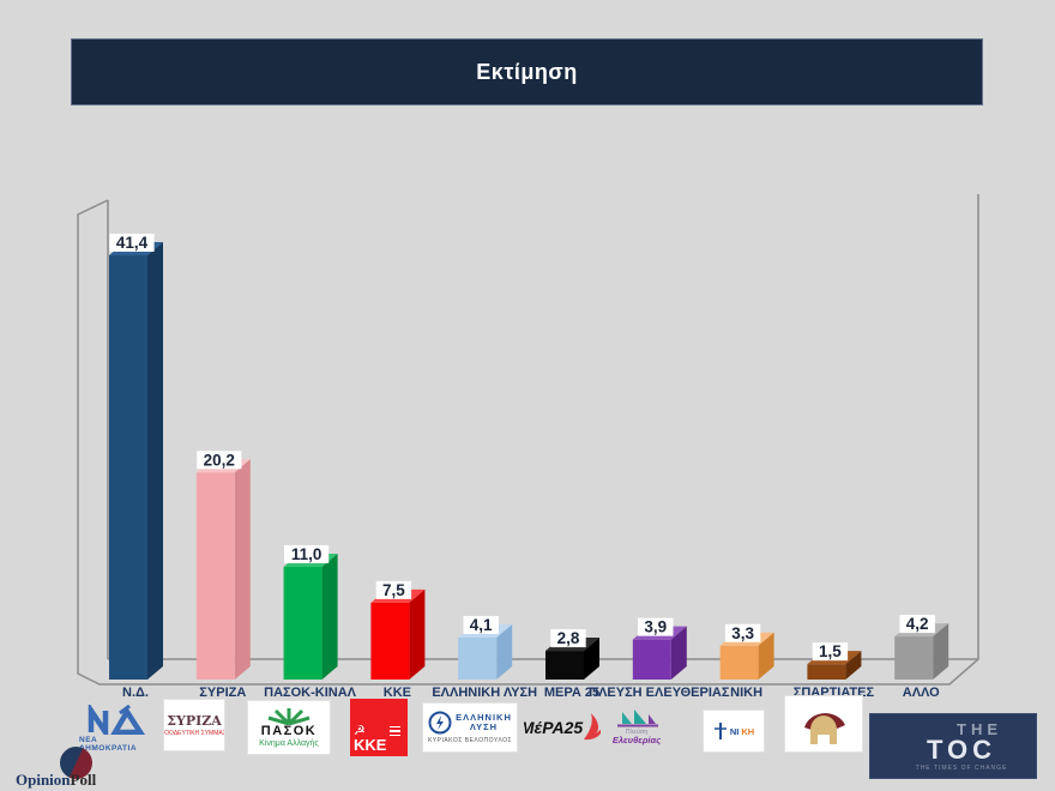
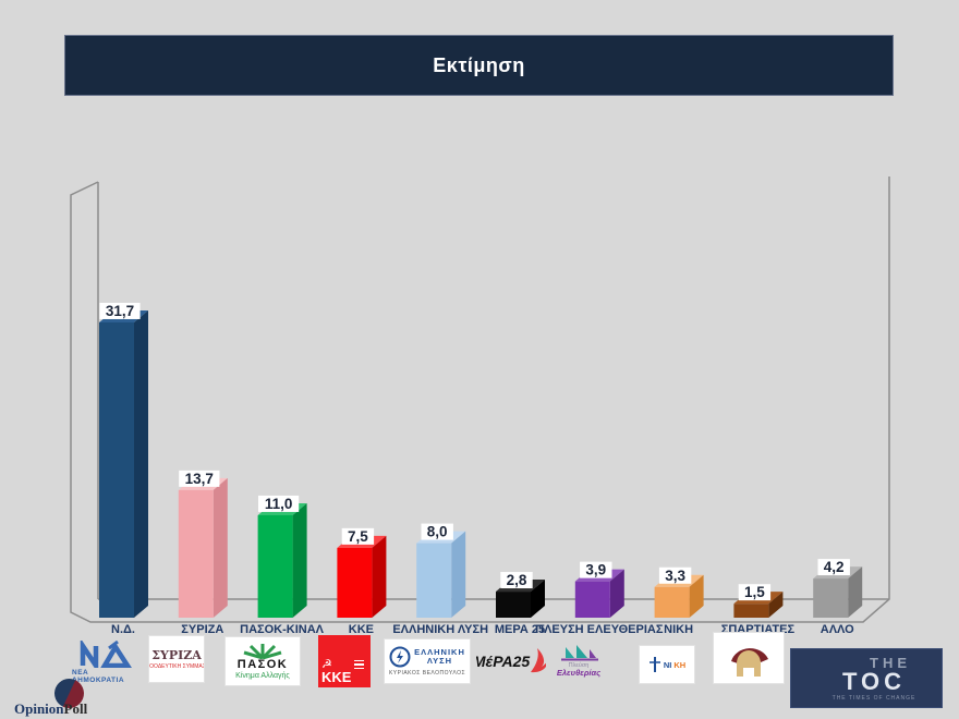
Ν.Δ.: 41,4 -> 31,7
ΣΥΡΙΖΑ: 20,2 -> 13,7
ΕΛΛΗΝΙΚΗ ΛΥΣΗ: 4,1 -> 8,0
